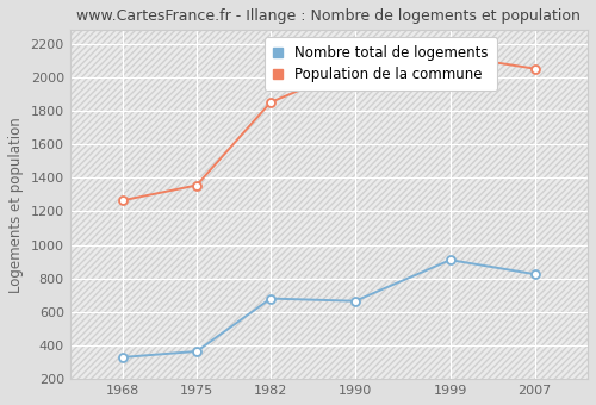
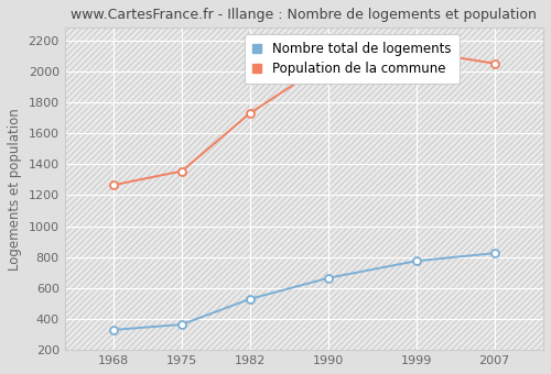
Nombre total de logements/1982: 680 -> 530
Population de la commune/1982: 1850 -> 1730
Nombre total de logements/1999: 910 -> 780
